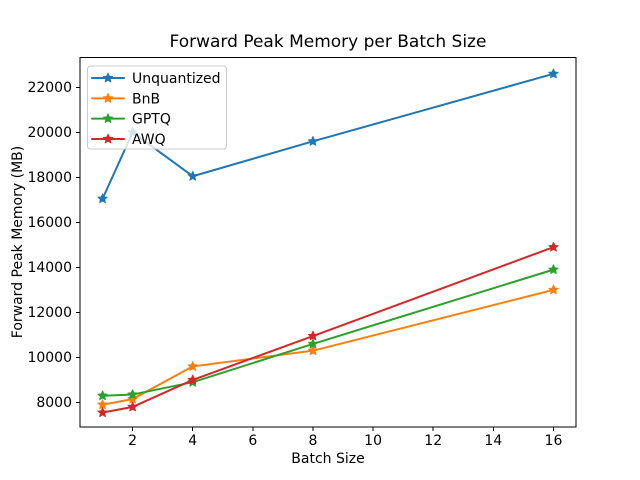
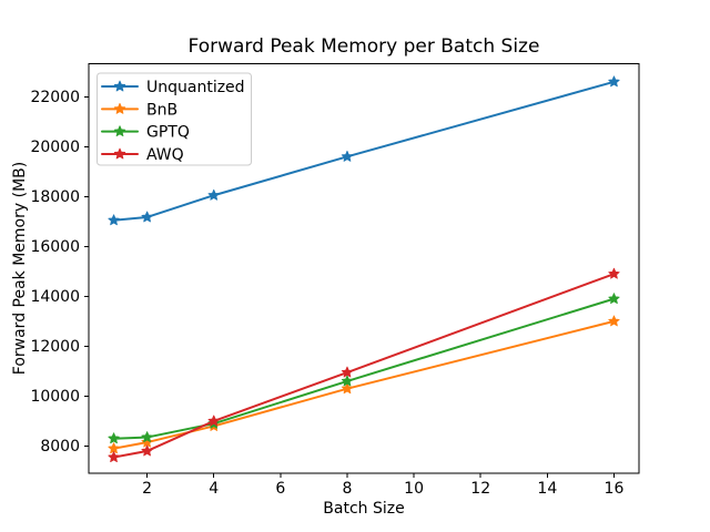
Unquantized/2: 20000 -> 17200
BnB/4: 9600 -> 8800
